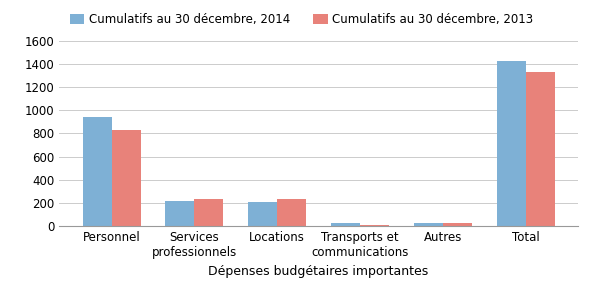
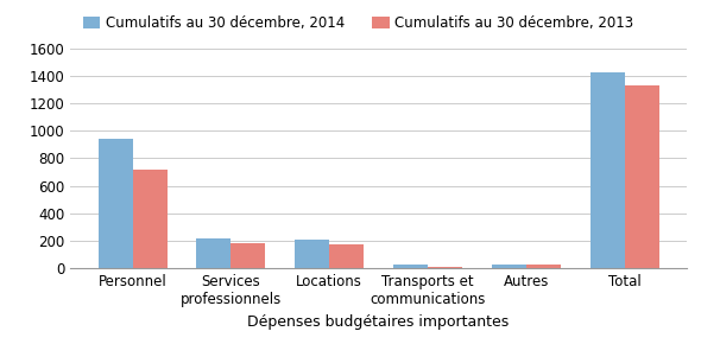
Cumulatifs au 30 décembre, 2013/Personnel: 830 -> 720
Cumulatifs au 30 décembre, 2013/Services professionnels: 240 -> 180
Cumulatifs au 30 décembre, 2013/Locations: 240 -> 170
